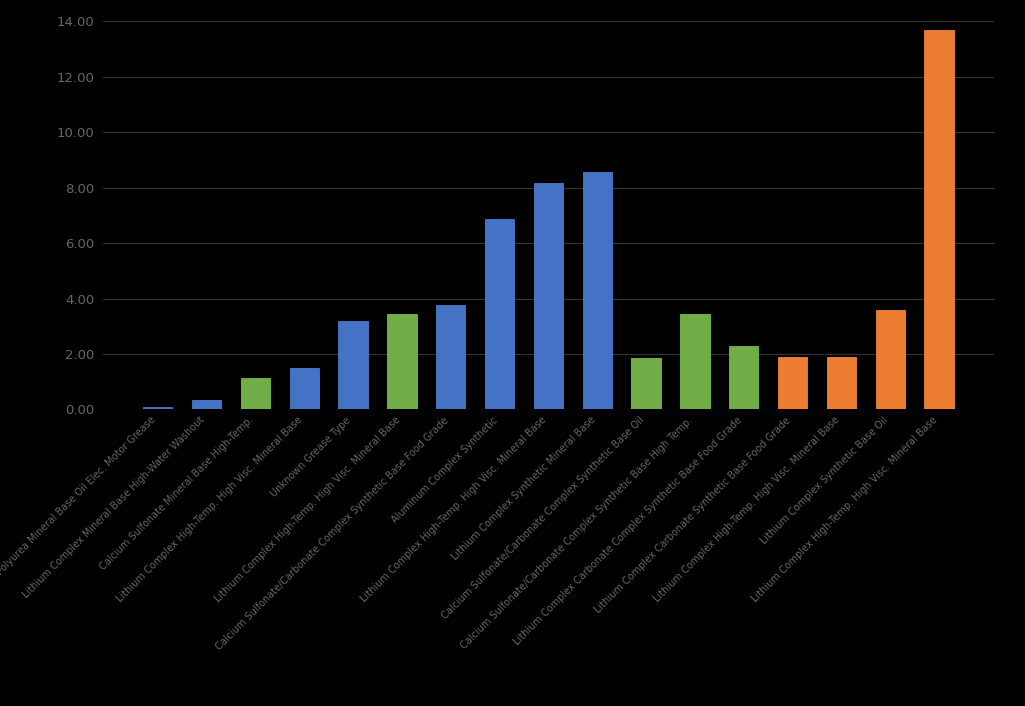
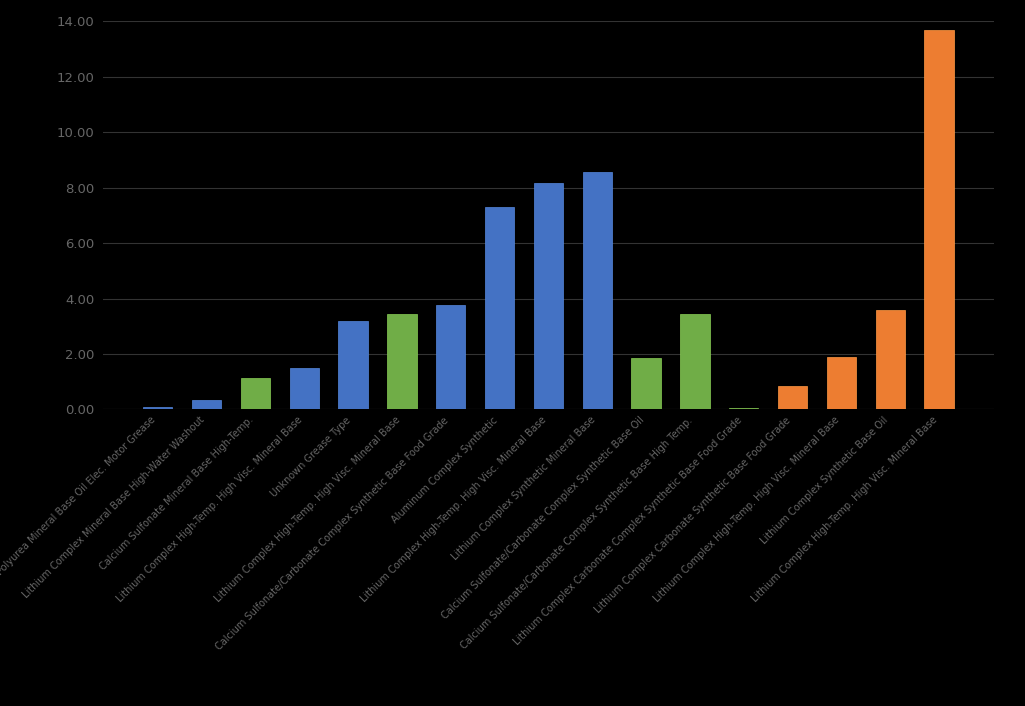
Aluminum Complex Synthetic: 6.85 -> 7.30
Lithium Complex Carbonate Complex Synthetic Base Food Grade: 2.30 -> 0.07
Lithium Complex Carbonate Synthetic Base Food Grade: 1.90 -> 0.85
